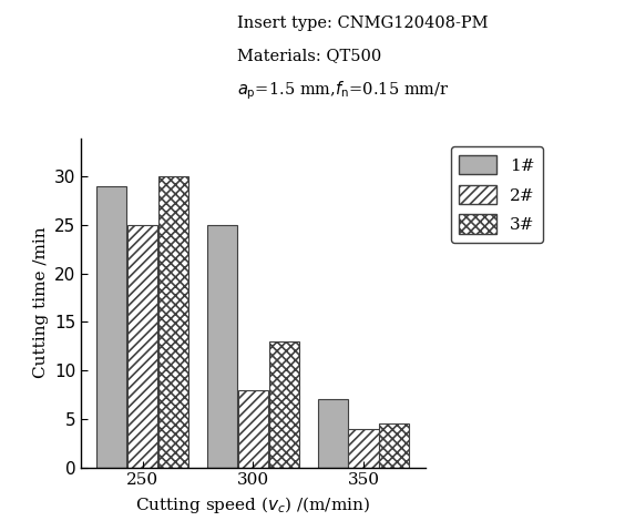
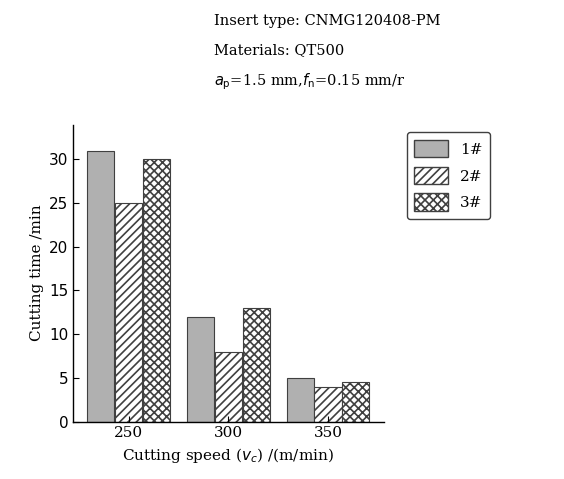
1#/250: 29 -> 31
1#/300: 25 -> 12
1#/350: 7 -> 5
